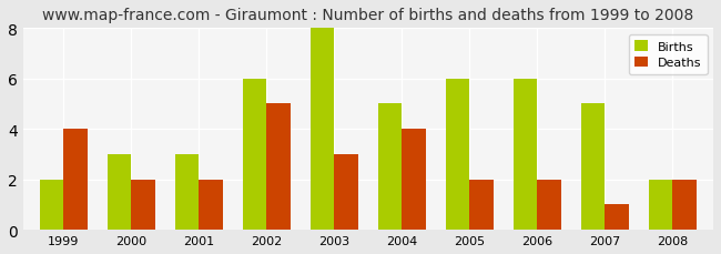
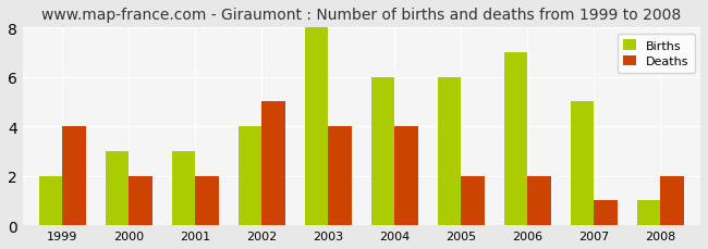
Births/2002: 6 -> 4
Deaths/2003: 3 -> 4
Births/2004: 5 -> 6
Births/2006: 6 -> 7
Births/2008: 2 -> 1
